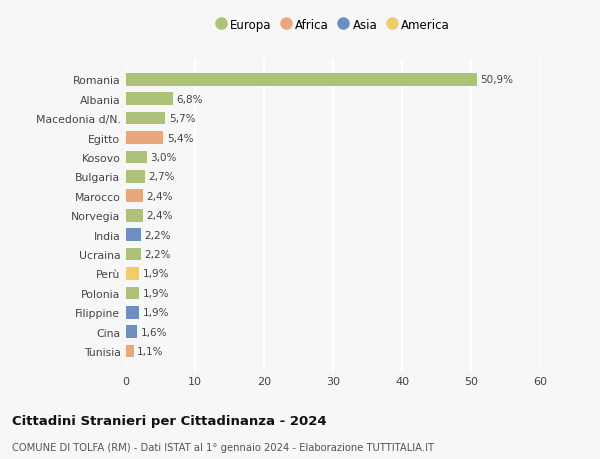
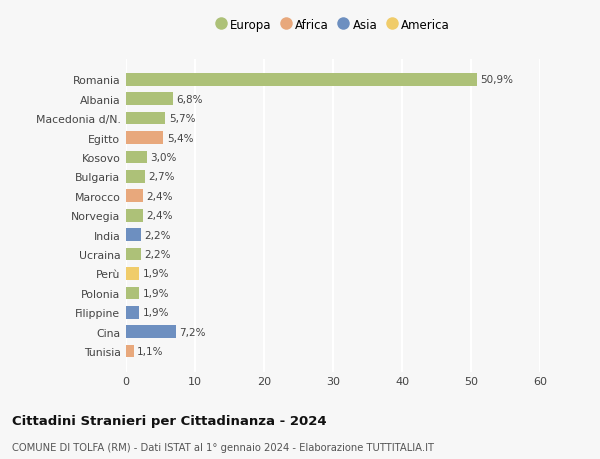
Cina: 1,6% -> 7,2%
